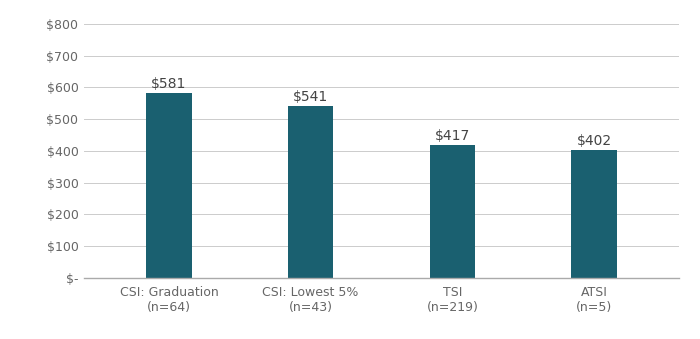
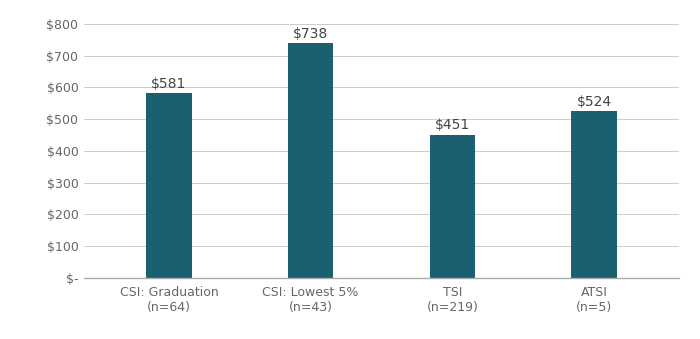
CSI: Lowest 5% (n=43): $541 -> $738
TSI (n=219): $417 -> $451
ATSI (n=5): $402 -> $524
